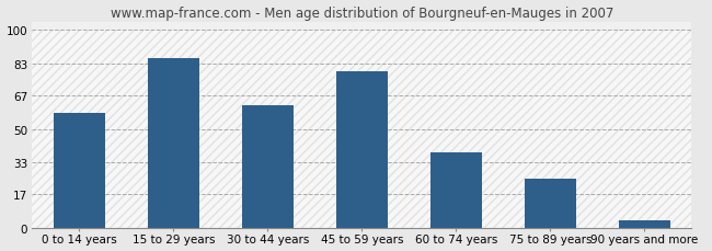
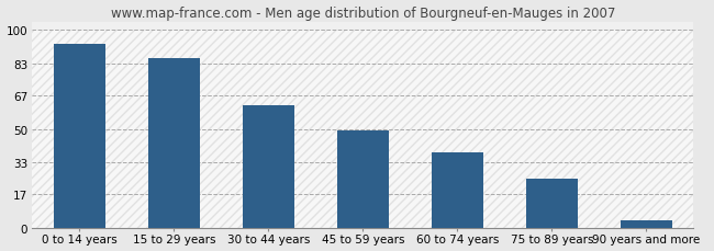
0 to 14 years: 58 -> 93
45 to 59 years: 79 -> 49
